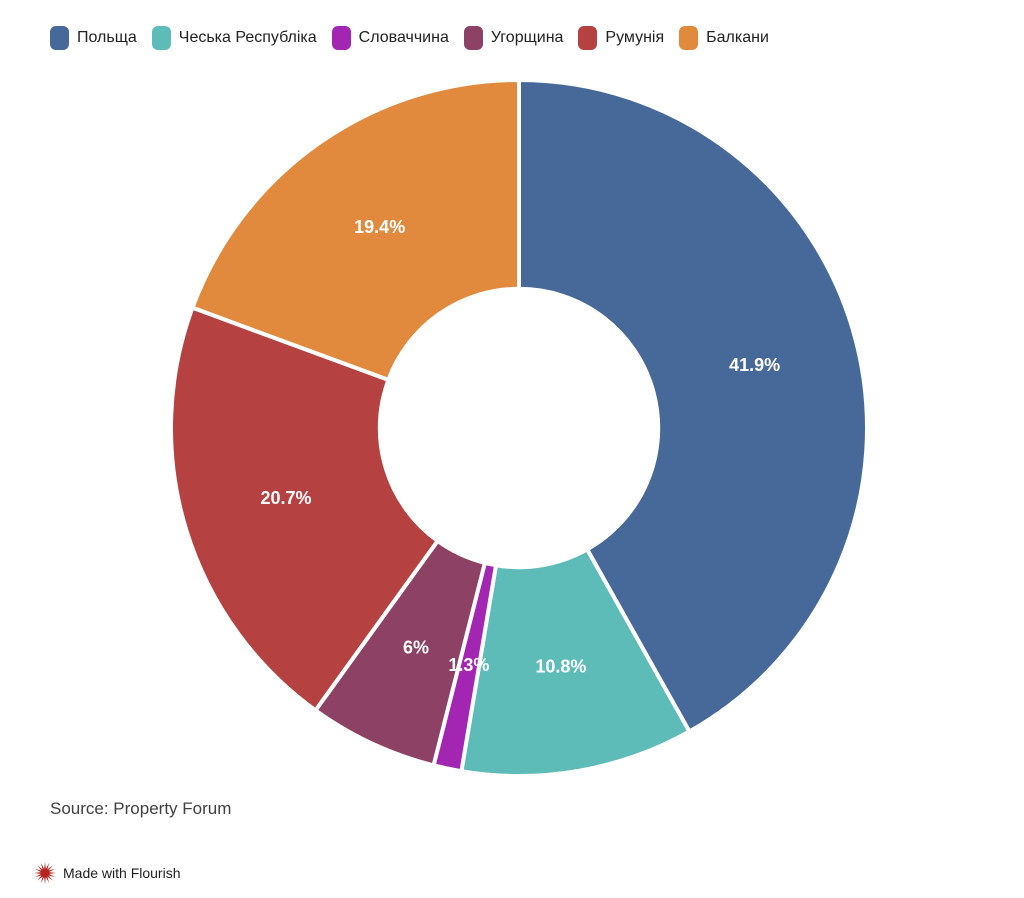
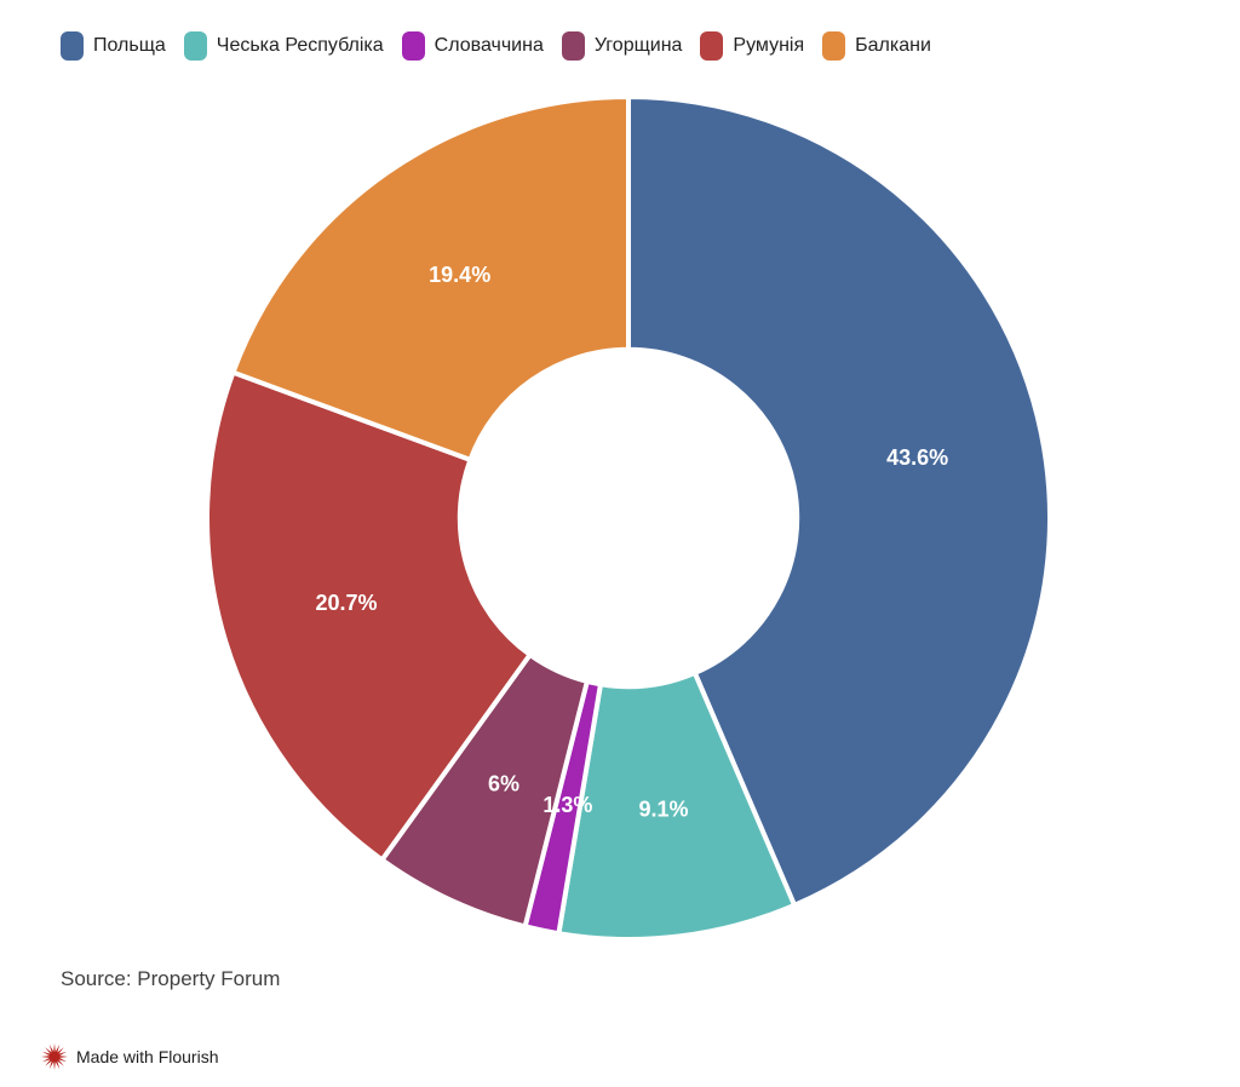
Польща: 41.9% -> 43.6%
Чеська Республіка: 10.8% -> 9.1%
